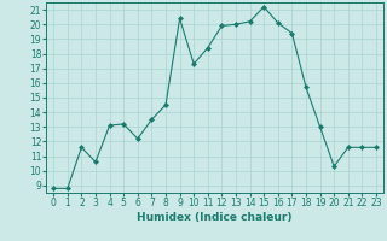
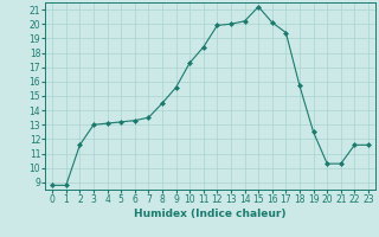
3: 10.6 -> 13.0
6: 12.2 -> 13.3
9: 20.4 -> 15.6
19: 13.0 -> 12.5
21: 11.6 -> 10.3
